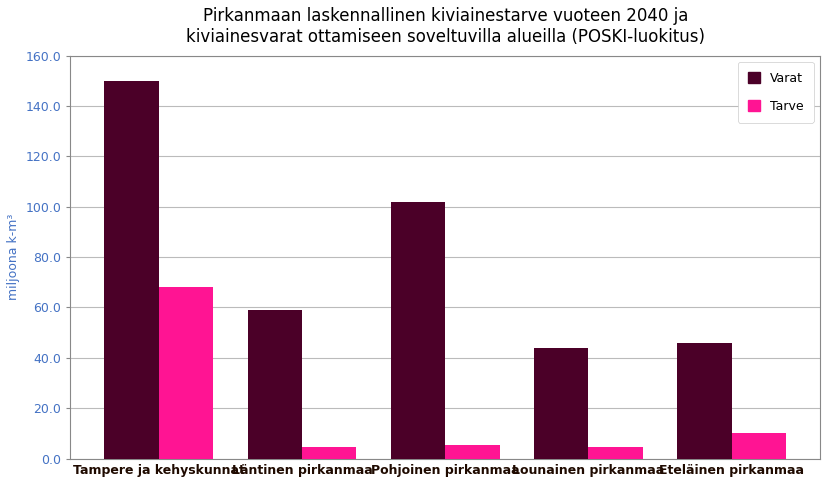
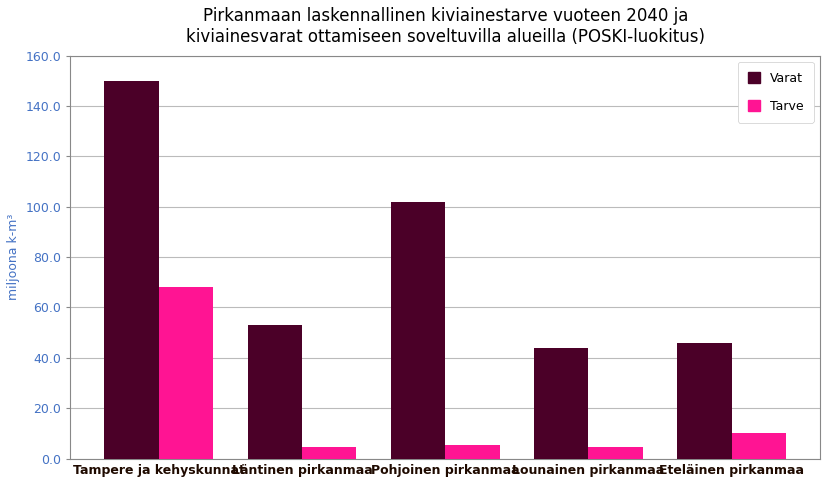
Varat/Läntinen pirkanmaa: 59 -> 53
